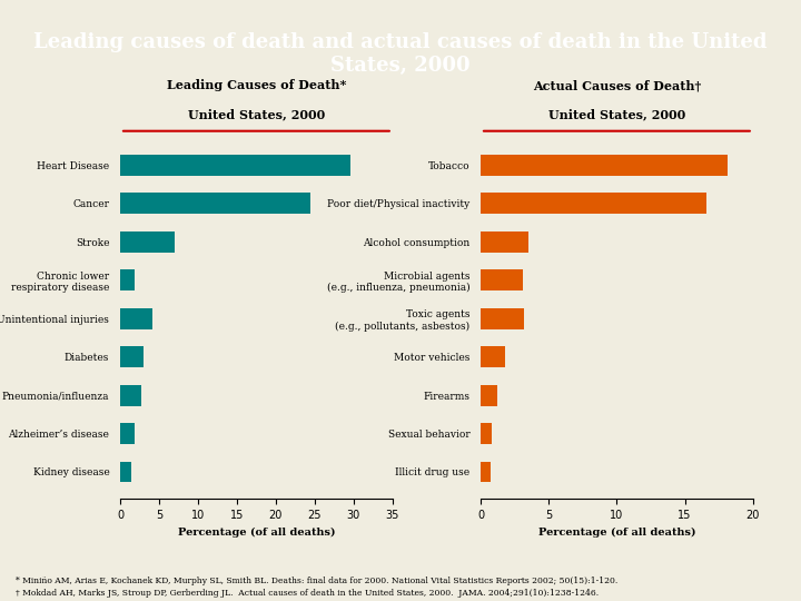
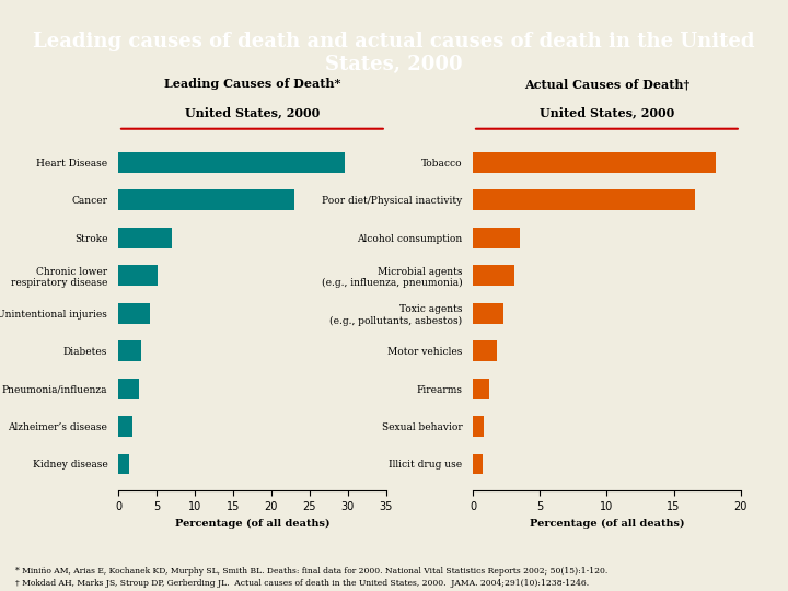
Cancer: 24.4 -> 23.0
Chronic lower respiratory disease: 1.8 -> 5.2
Toxic agents (e.g., pollutants, asbestos): 3.2 -> 2.3
